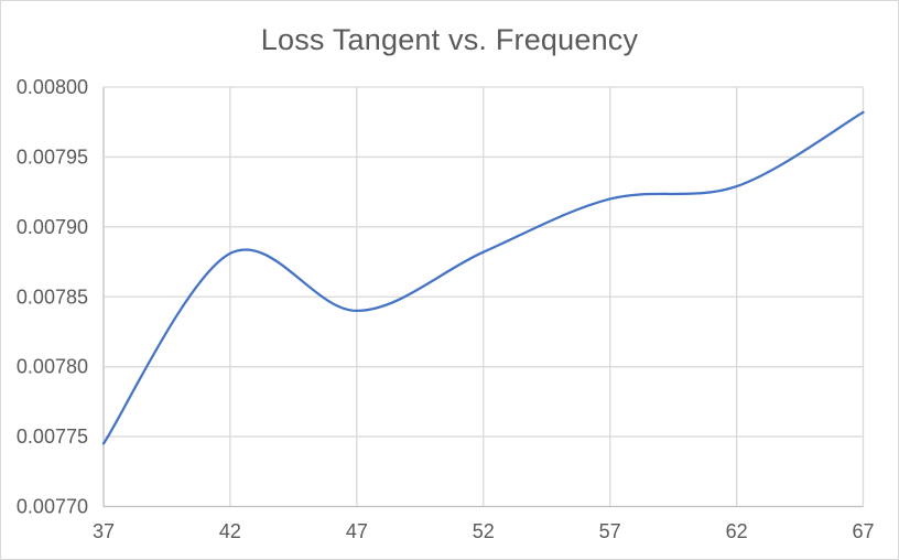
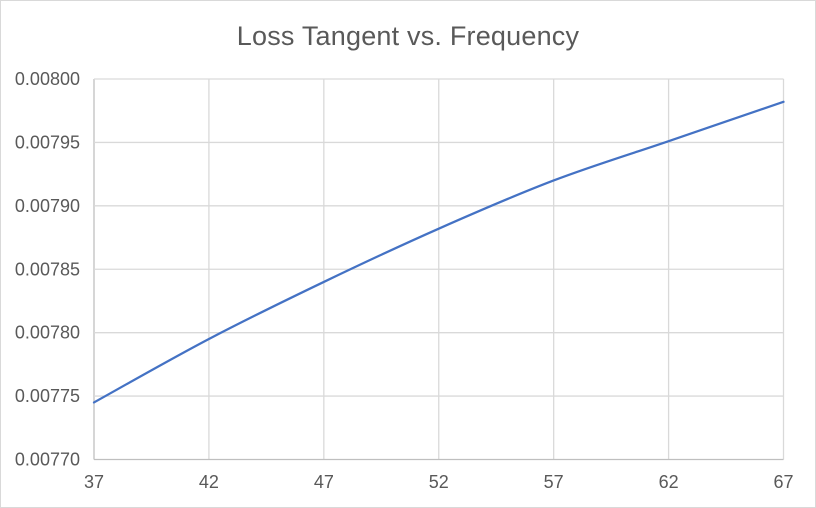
42: 0.007881 -> 0.007795
62: 0.007929 -> 0.007951
